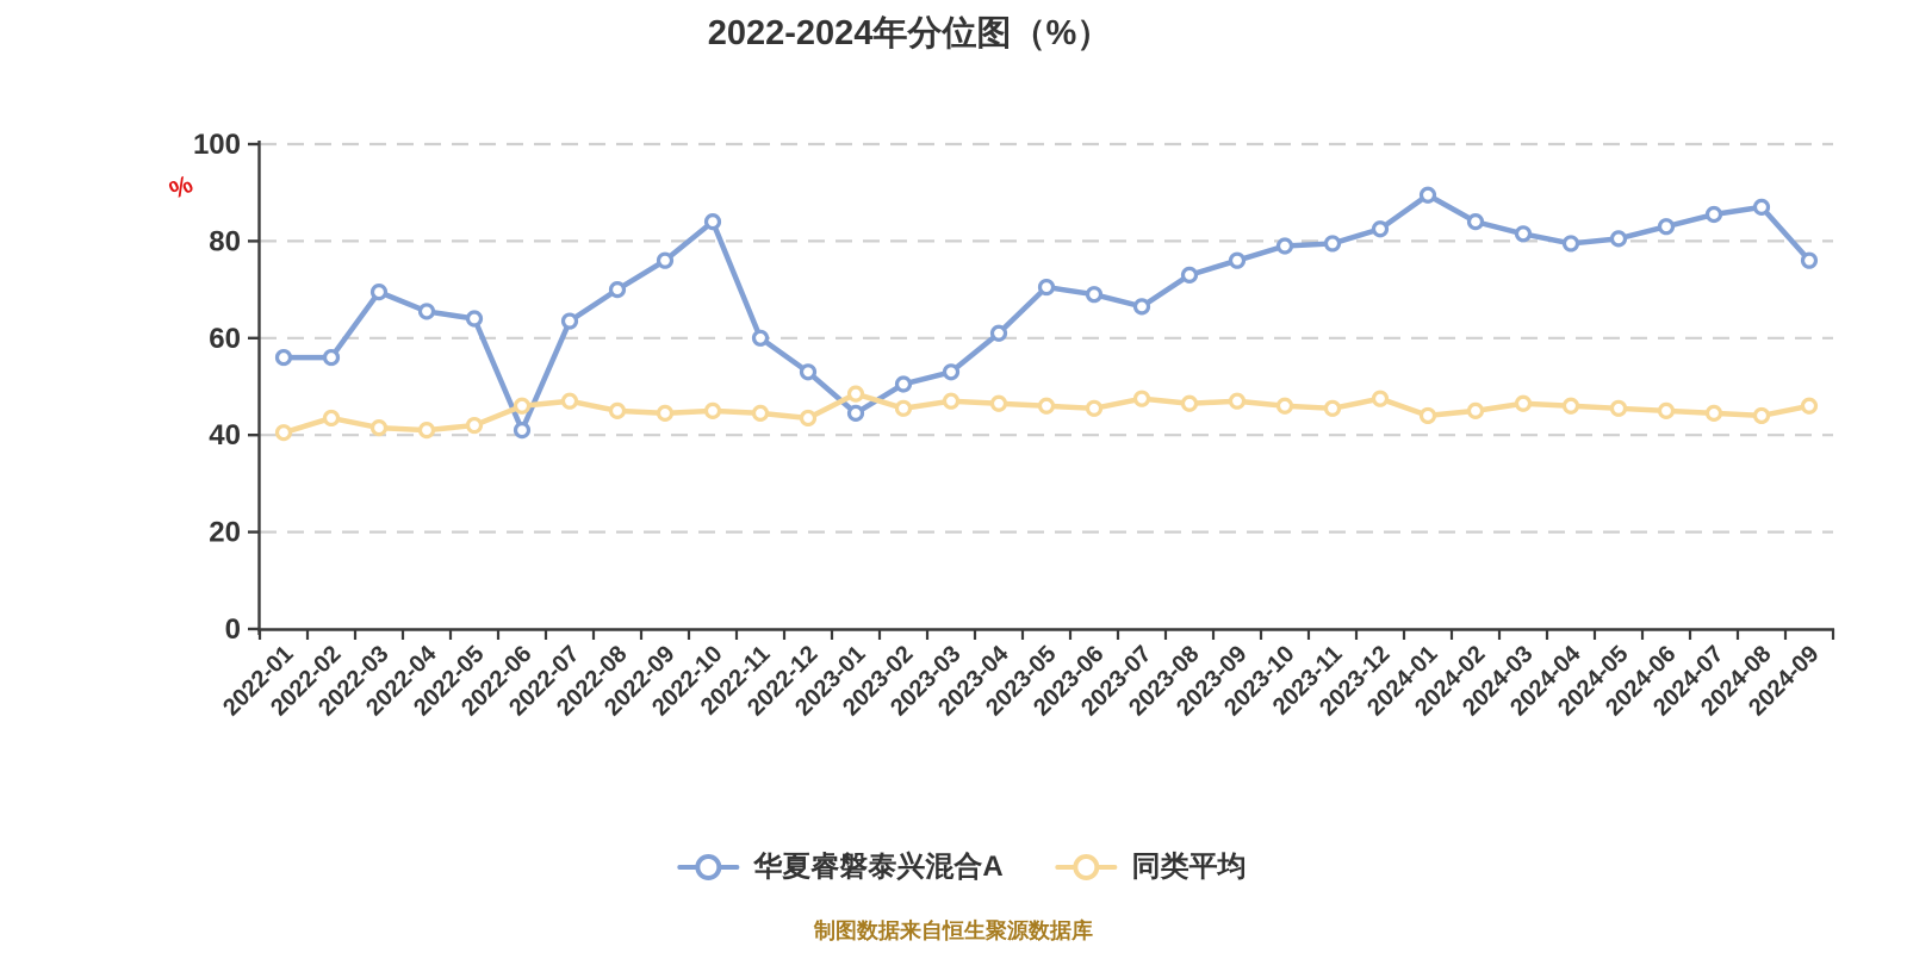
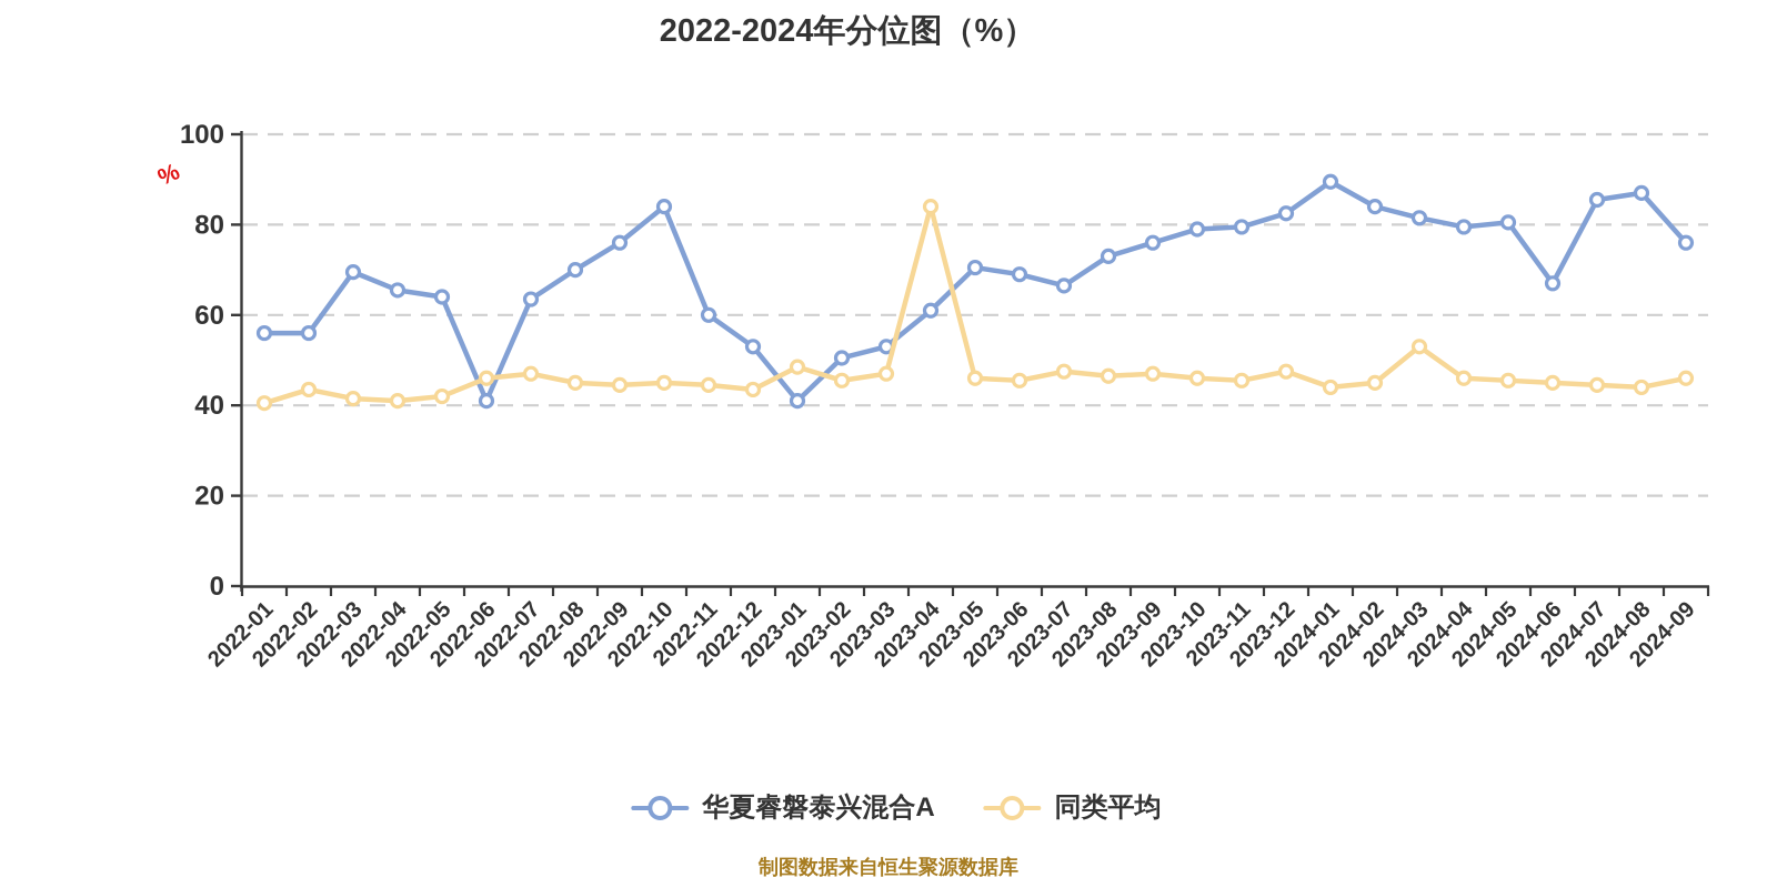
华夏睿磐泰兴混合A/2023-01: 44 -> 41
同类平均/2023-04: 46 -> 84
同类平均/2024-03: 46 -> 53
华夏睿磐泰兴混合A/2024-06: 83 -> 67
